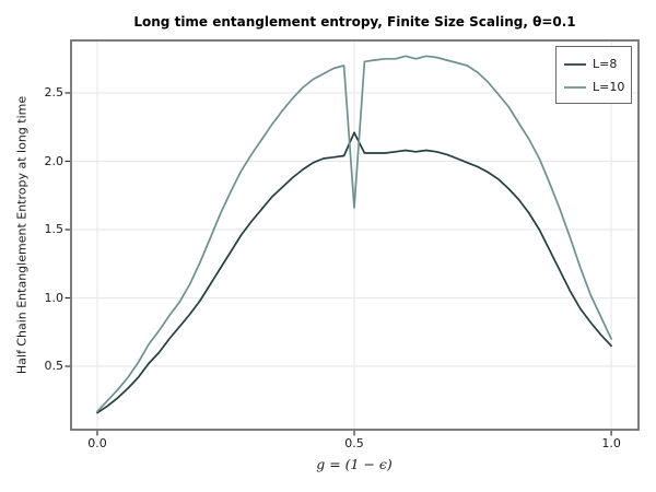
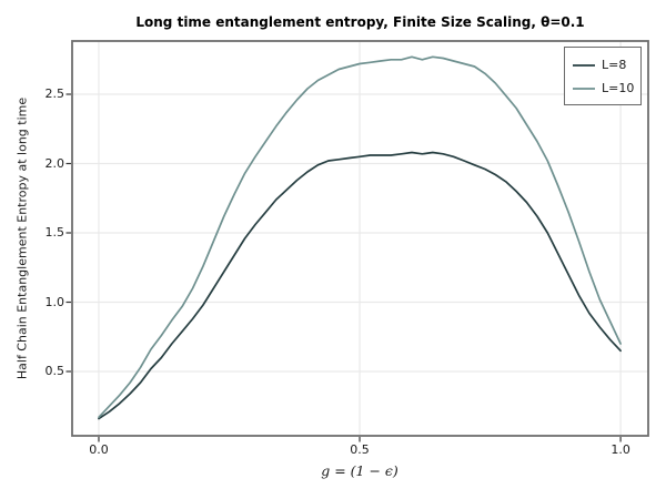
L=8/0.5: 2.21 -> 2.05
L=10/0.5: 1.66 -> 2.72
